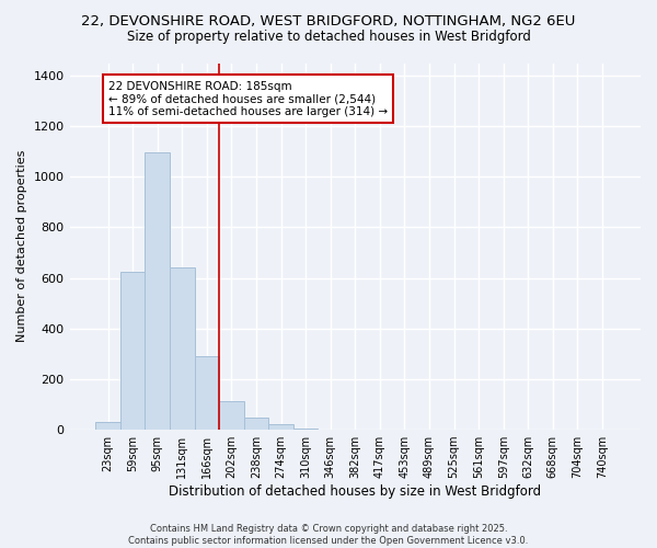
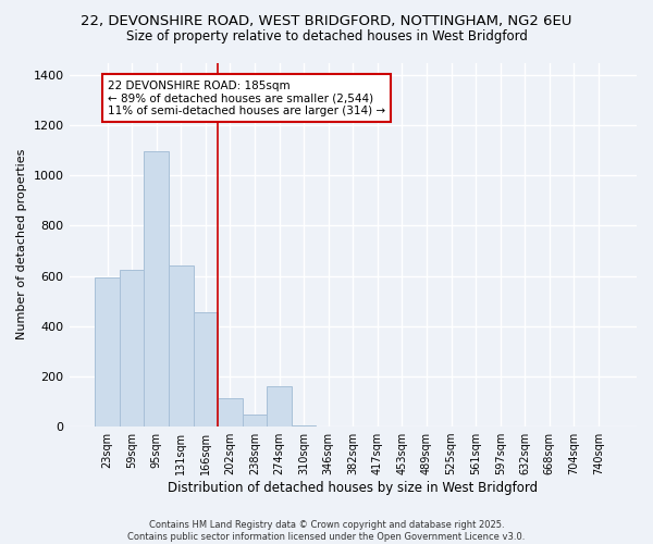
23sqm: 30 -> 595
166sqm: 290 -> 455
274sqm: 20 -> 160
